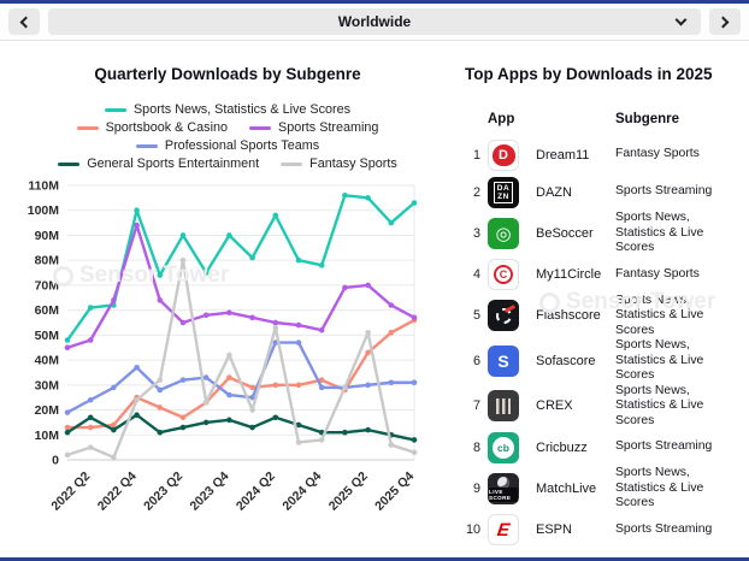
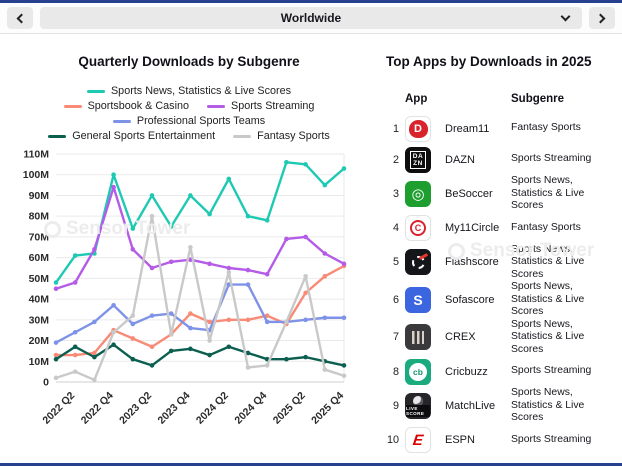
General Sports Entertainment/2023 Q2: 13M -> 8M
Fantasy Sports/2023 Q4: 42M -> 65M
